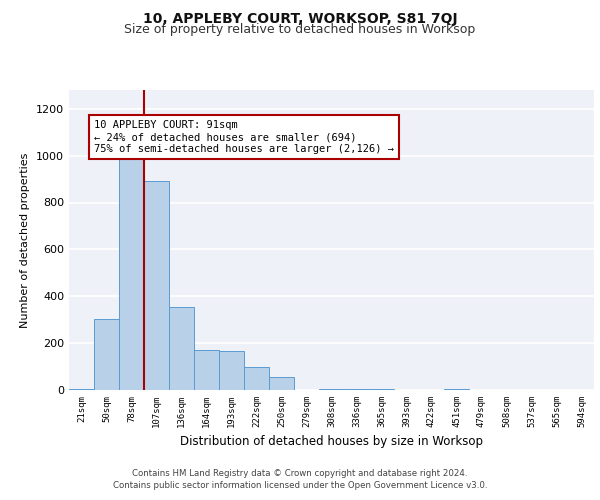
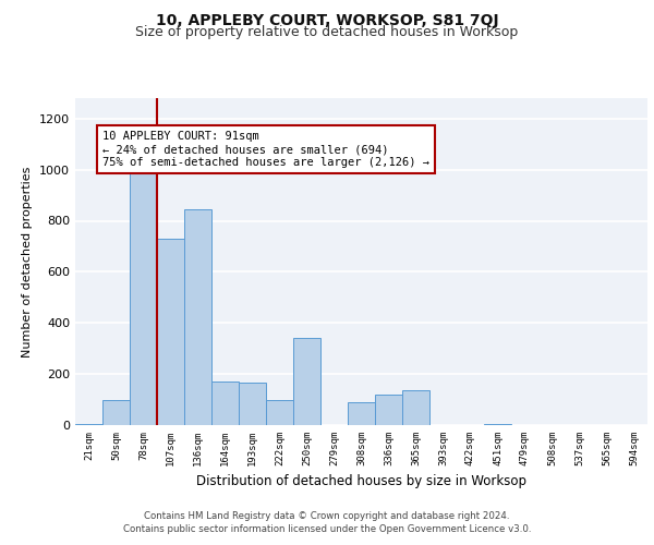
50sqm: 305 -> 100
107sqm: 890 -> 730
136sqm: 355 -> 845
250sqm: 55 -> 340
308sqm: 5 -> 90
336sqm: 5 -> 120
365sqm: 5 -> 135
